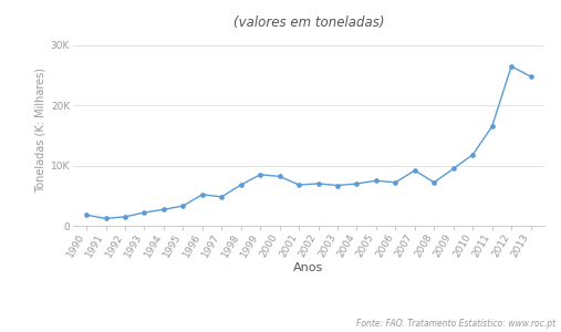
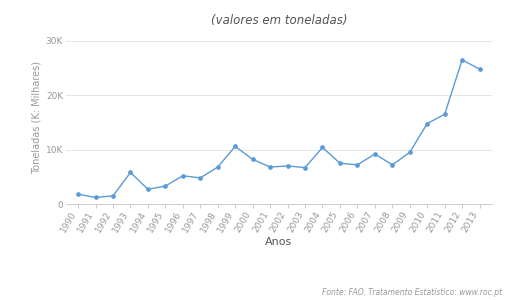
1993: 2.2K -> 5.8K
1999: 8.5K -> 10.6K
2004: 7.0K -> 10.4K
2010: 11.8K -> 14.8K
